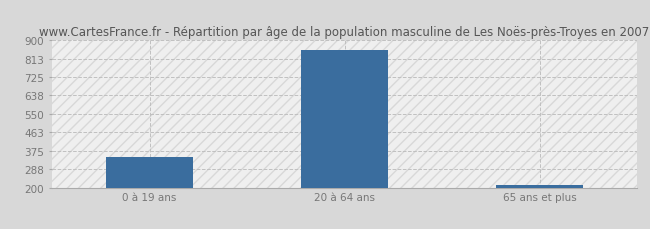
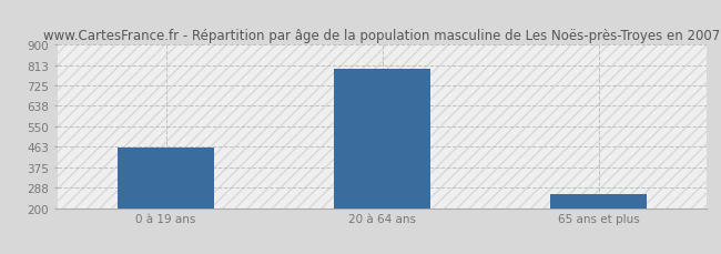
0 à 19 ans: 345 -> 460
20 à 64 ans: 855 -> 795
65 ans et plus: 211 -> 260
